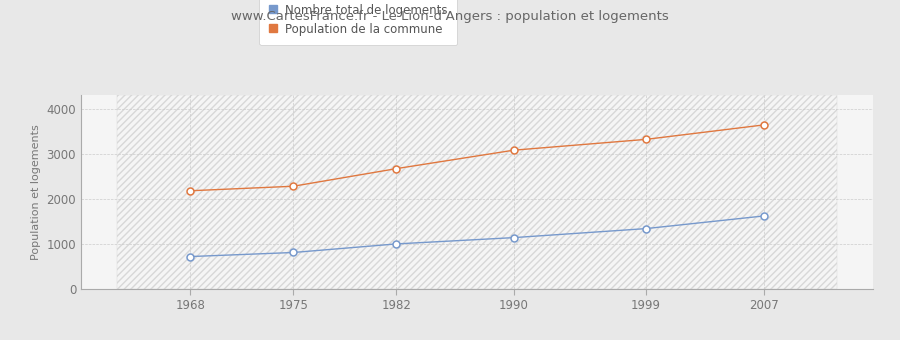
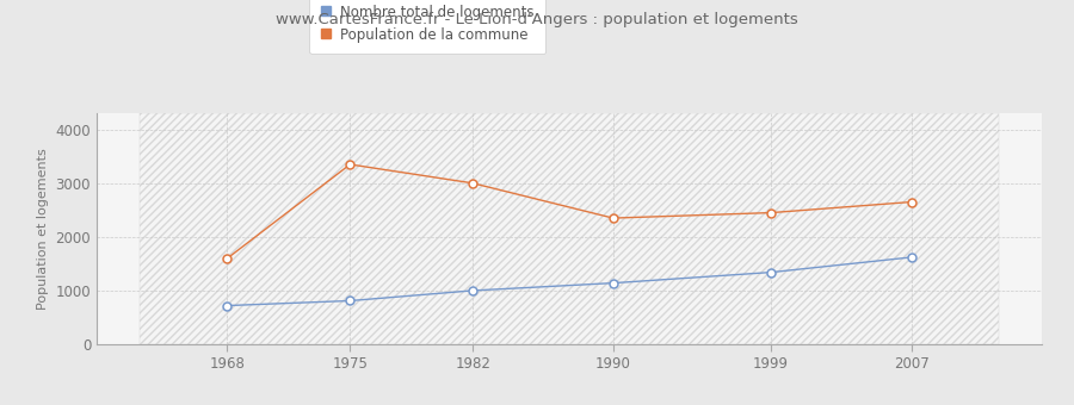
Population de la commune/1968: 2180 -> 1600
Population de la commune/1975: 2280 -> 3350
Population de la commune/1982: 2670 -> 3000
Population de la commune/1990: 3080 -> 2350
Population de la commune/1999: 3320 -> 2450
Population de la commune/2007: 3640 -> 2650
